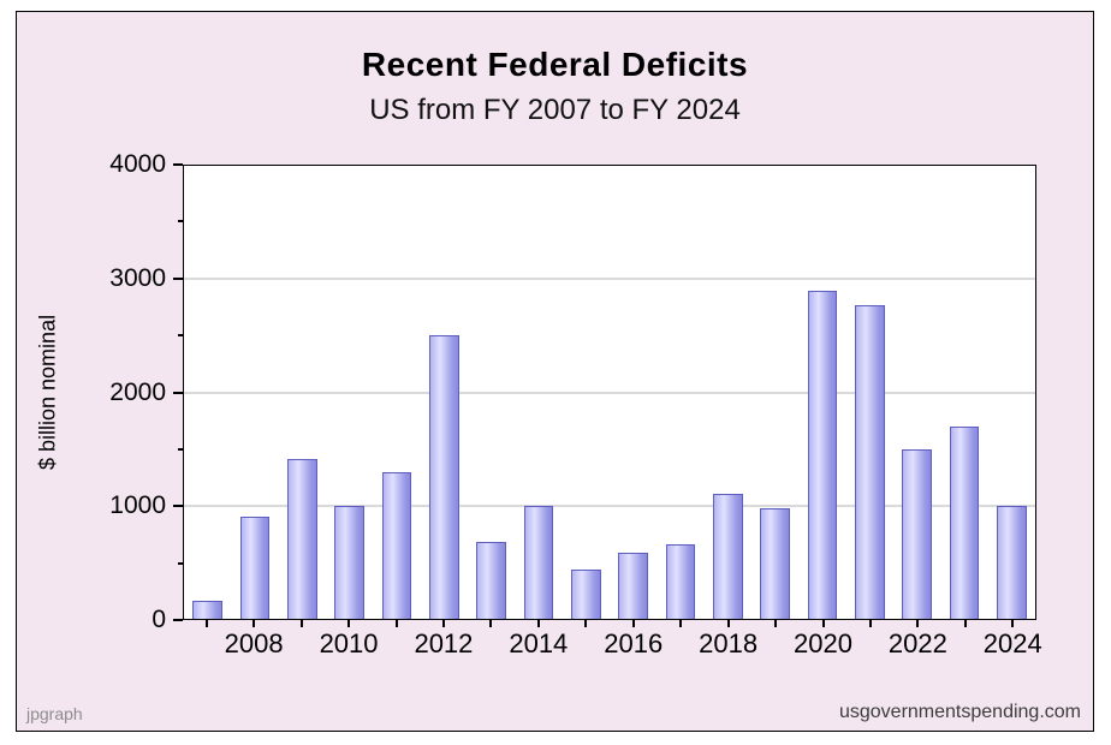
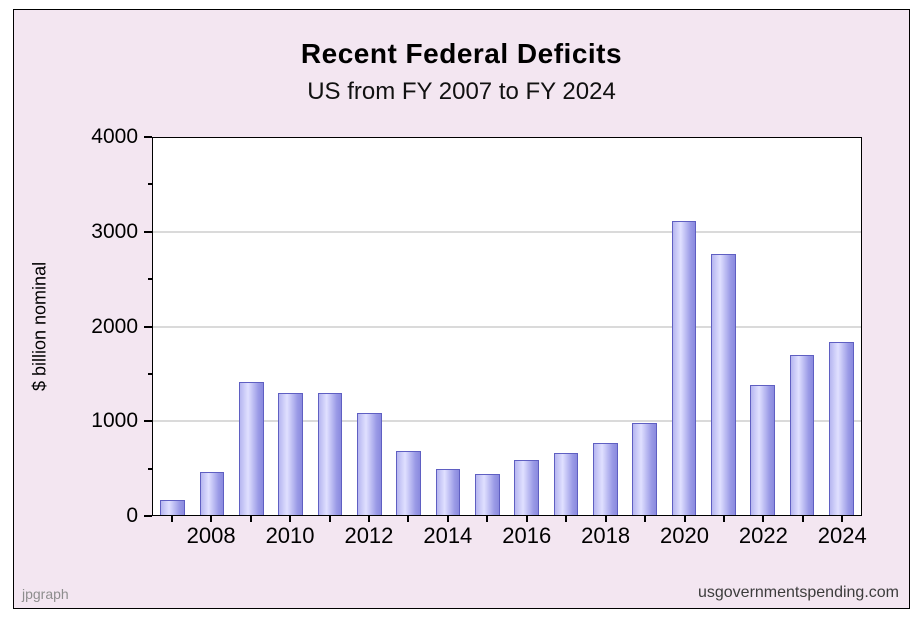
2008: 900 -> 500
2010: 1000 -> 1300
2012: 2500 -> 1100
2014: 1000 -> 500
2018: 1100 -> 800
2020: 2900 -> 3100
2022: 1500 -> 1400
2024: 1000 -> 1800
